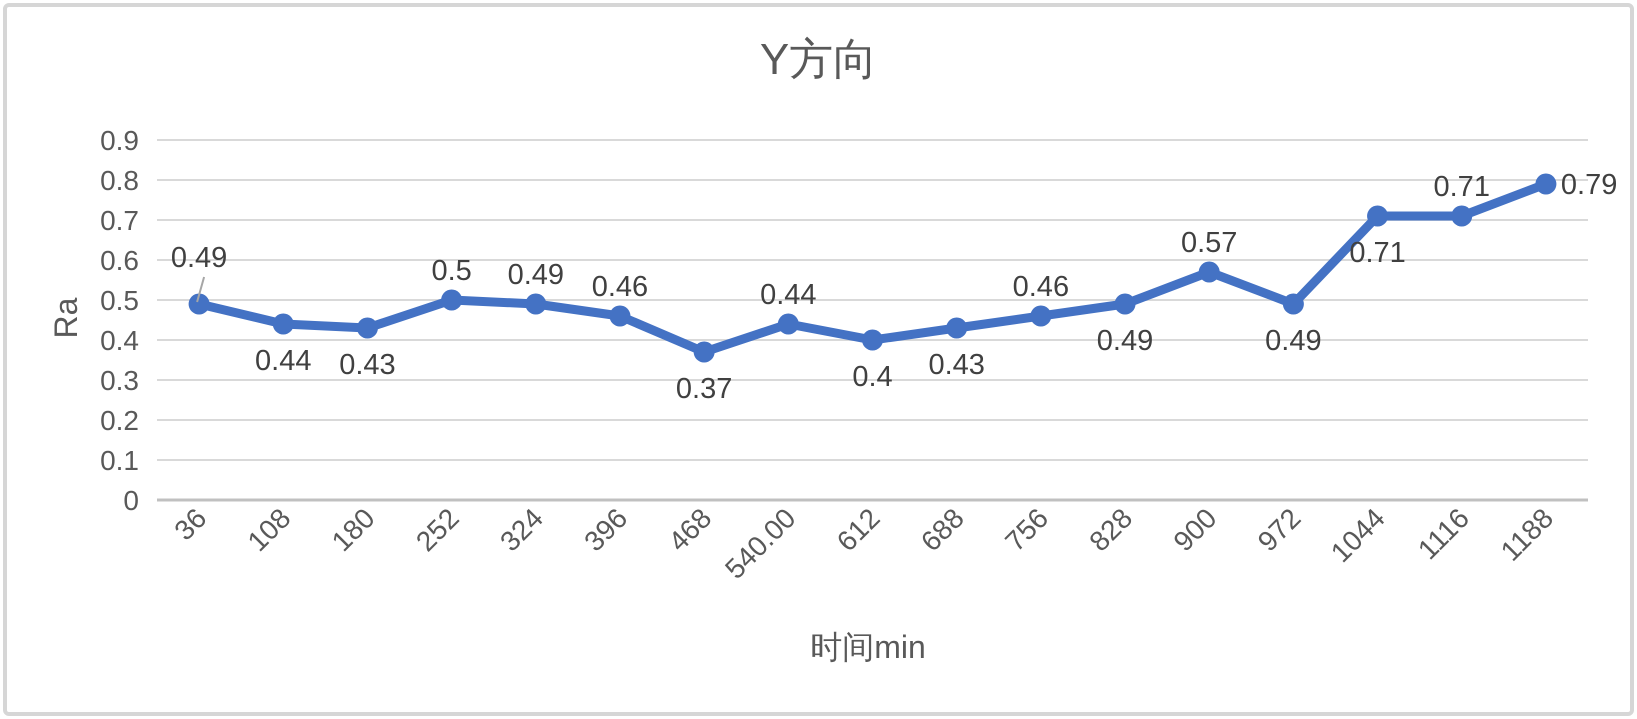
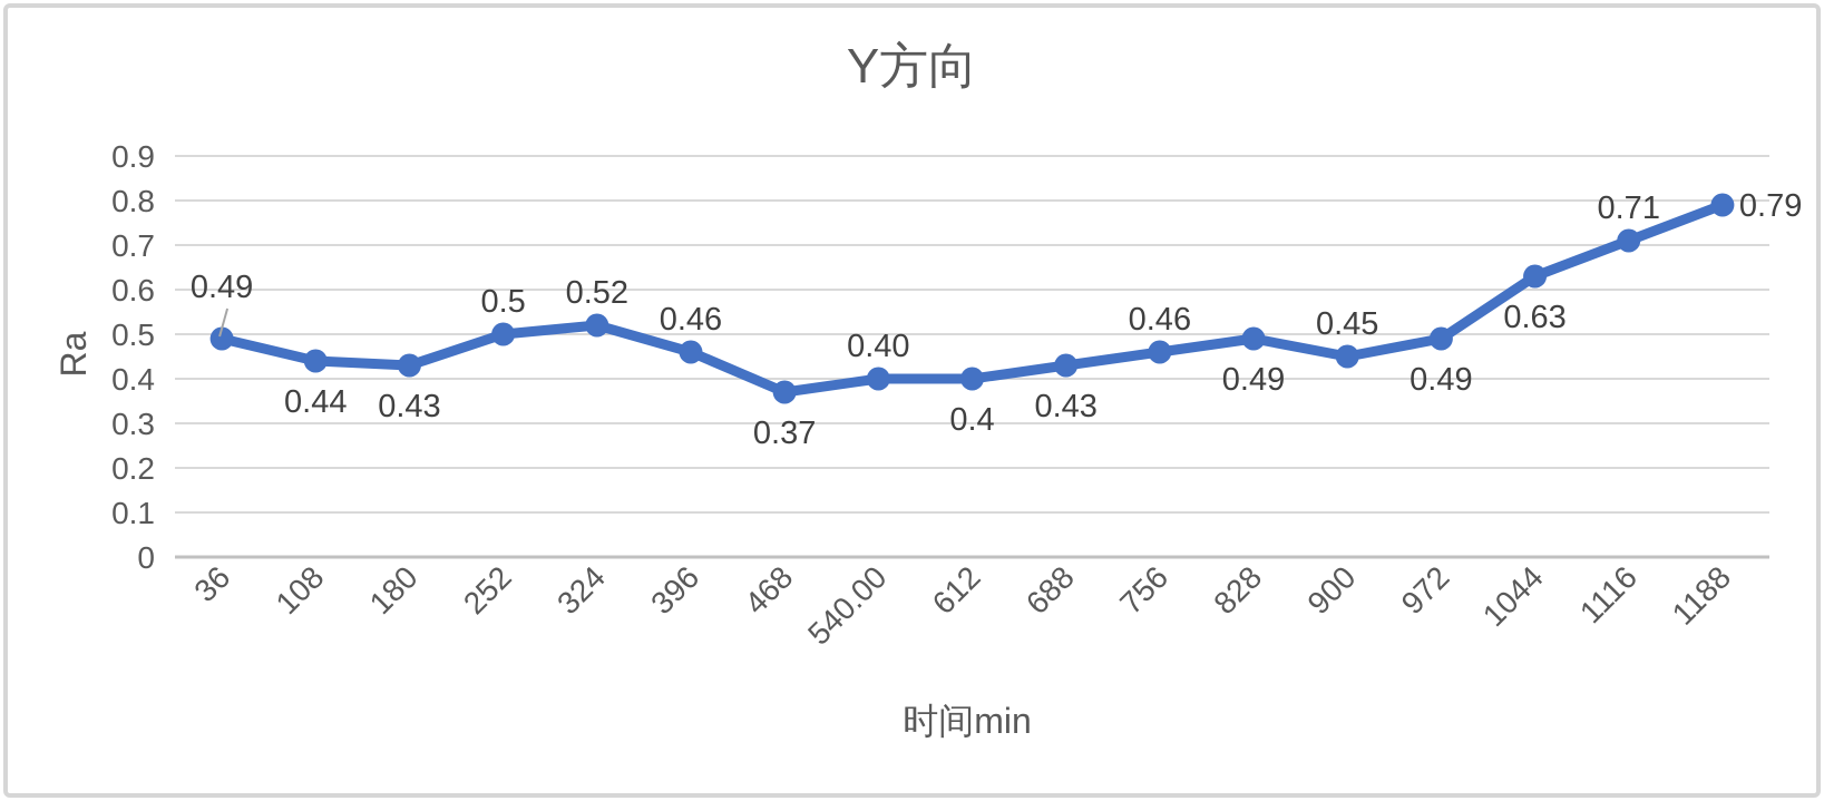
324: 0.49 -> 0.52
540.00: 0.44 -> 0.40
900: 0.57 -> 0.45
1044: 0.71 -> 0.63
